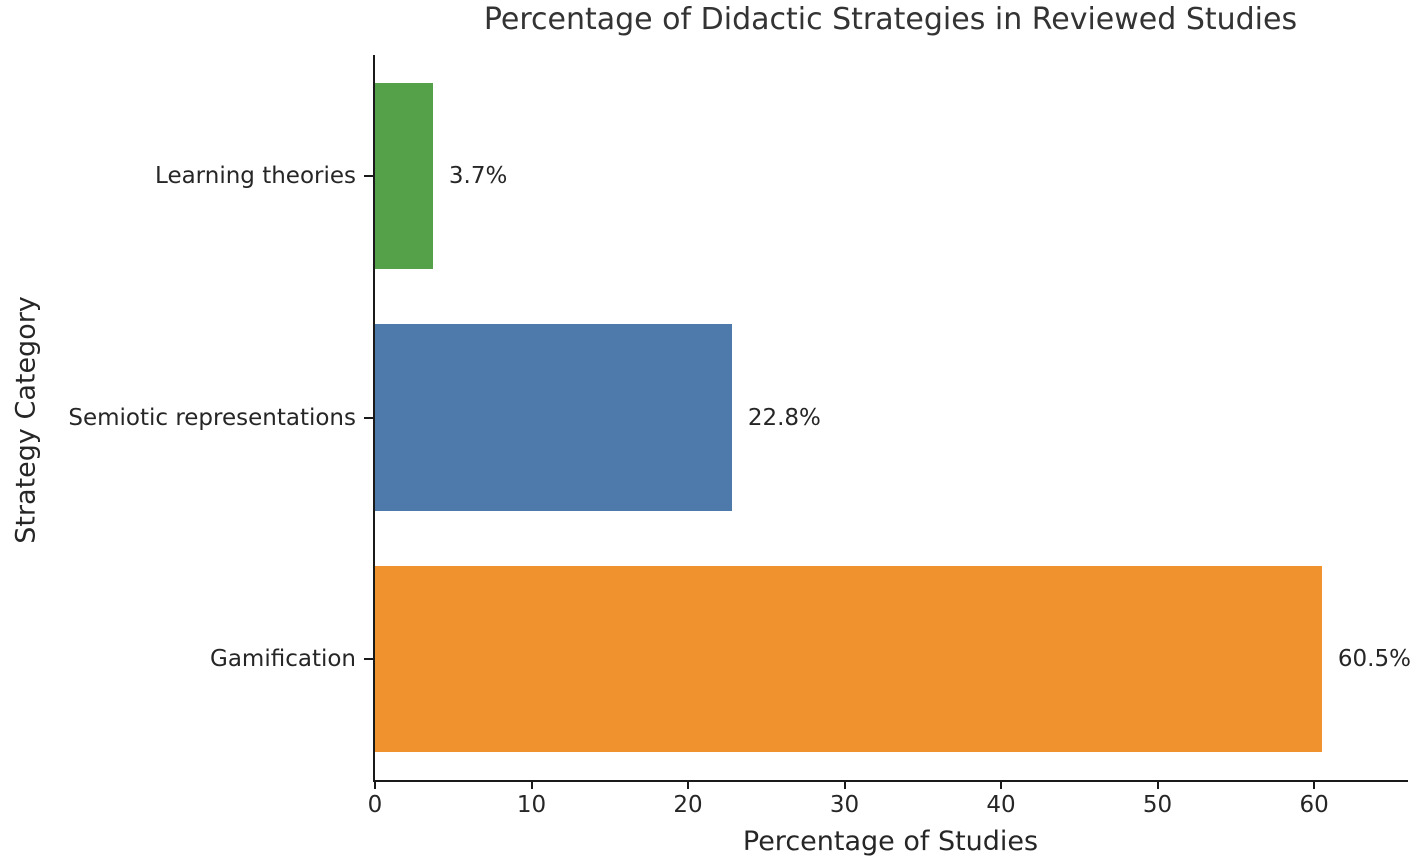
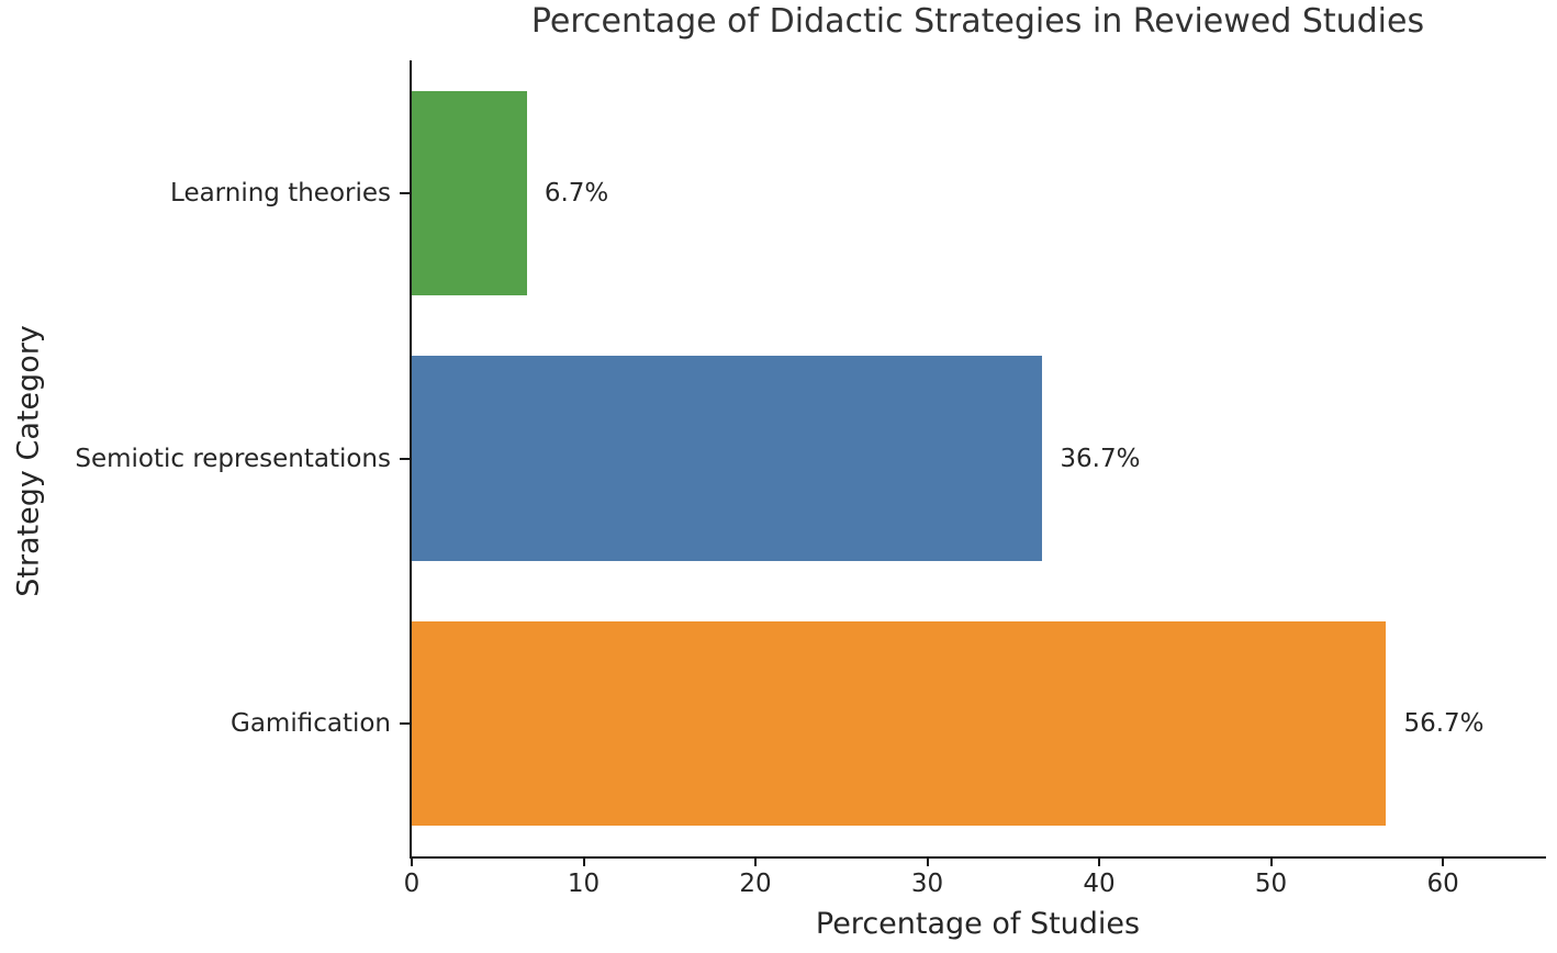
Learning theories: 3.7% -> 6.7%
Semiotic representations: 22.8% -> 36.7%
Gamification: 60.5% -> 56.7%
